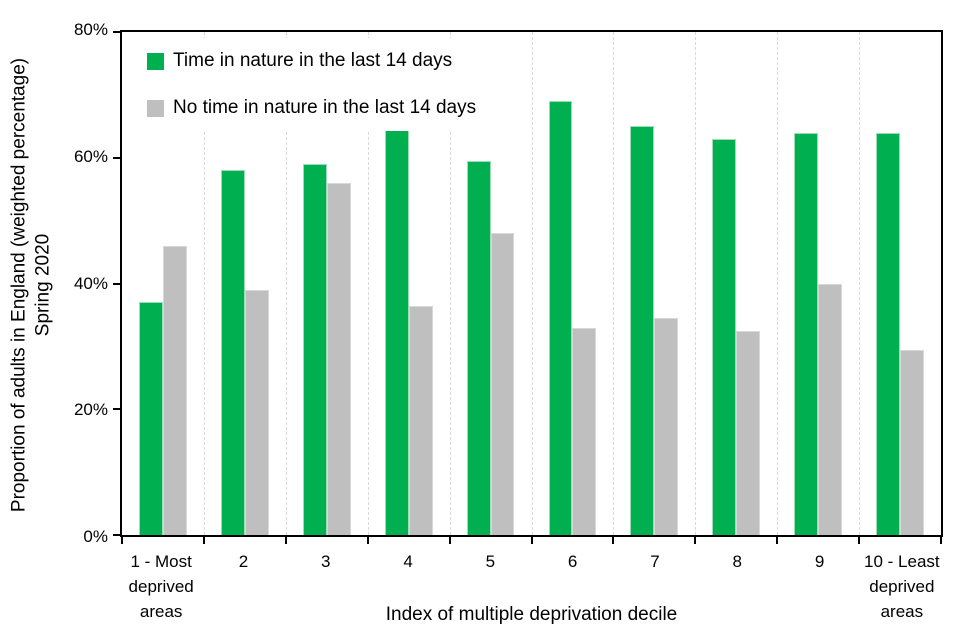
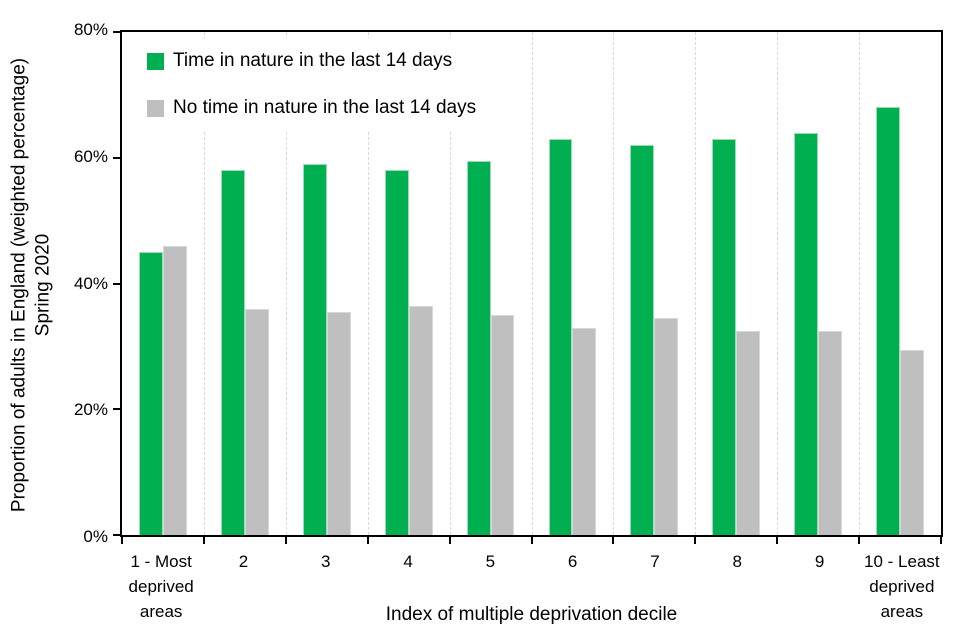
Time in nature in the last 14 days/1 - Most deprived areas: 37% -> 45%
No time in nature in the last 14 days/2: 39% -> 36%
No time in nature in the last 14 days/3: 56% -> 36%
Time in nature in the last 14 days/4: 72% -> 58%
No time in nature in the last 14 days/5: 48% -> 35%
Time in nature in the last 14 days/6: 69% -> 63%
Time in nature in the last 14 days/7: 65% -> 62%
No time in nature in the last 14 days/9: 40% -> 32%
Time in nature in the last 14 days/10 - Least deprived areas: 64% -> 68%
